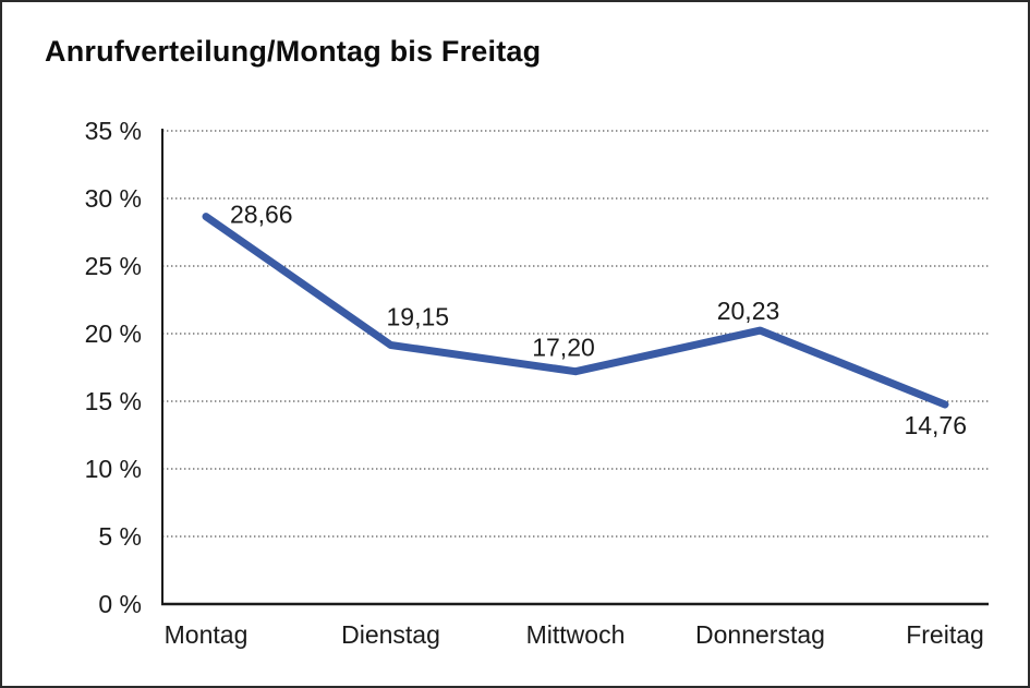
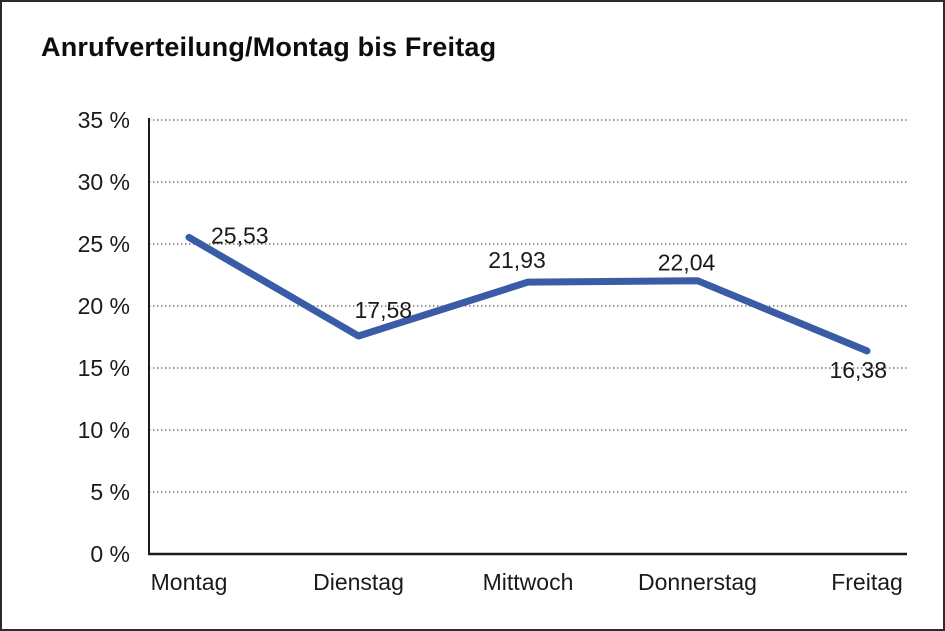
Montag: 28,66 -> 25,53
Dienstag: 19,15 -> 17,58
Mittwoch: 17,20 -> 21,93
Donnerstag: 20,23 -> 22,04
Freitag: 14,76 -> 16,38
